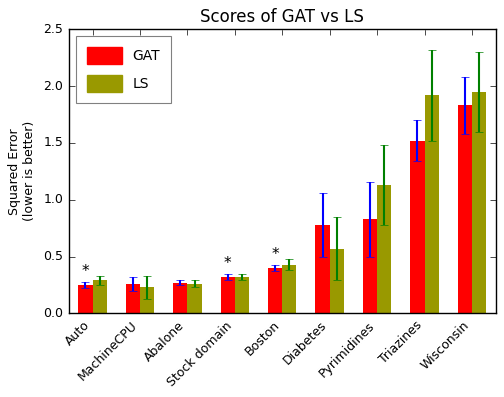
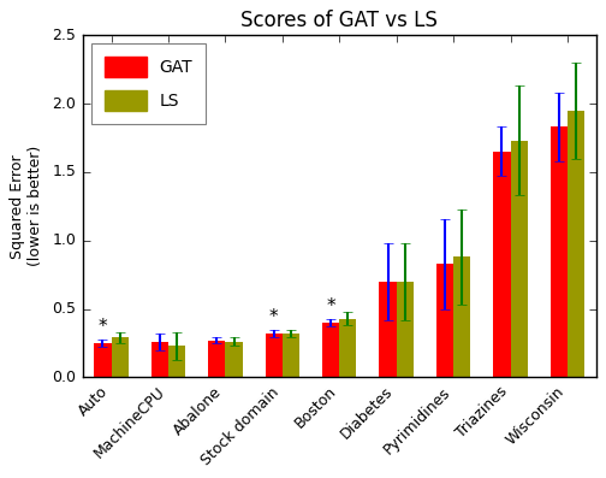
GAT/Diabetes: 0.78 -> 0.70
LS/Diabetes: 0.57 -> 0.70
LS/Pyrimidines: 1.13 -> 0.88
GAT/Triazines: 1.52 -> 1.65
LS/Triazines: 1.92 -> 1.73
